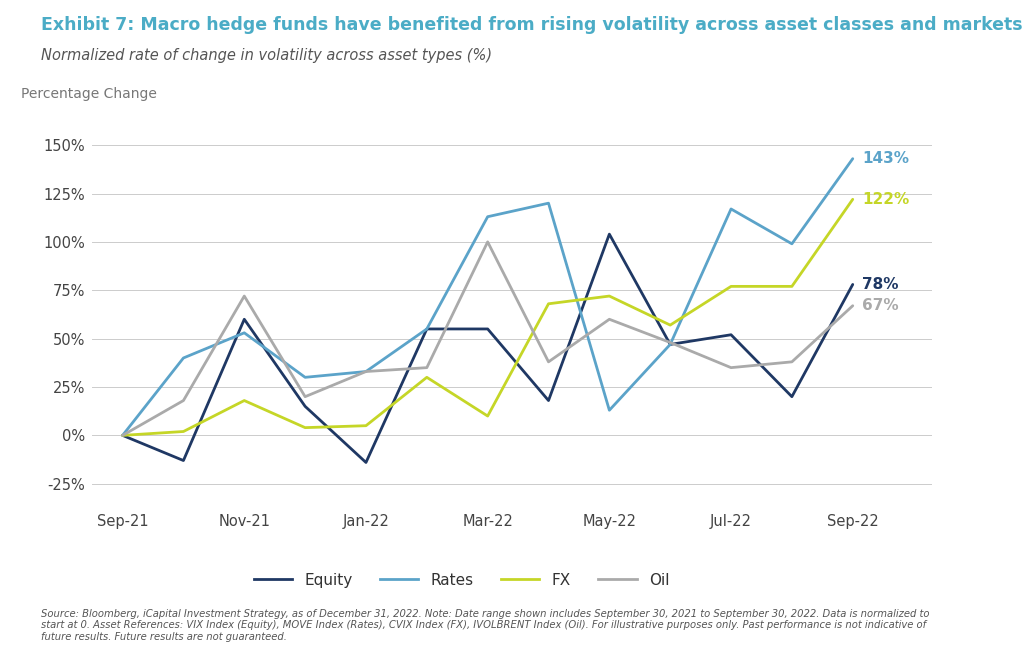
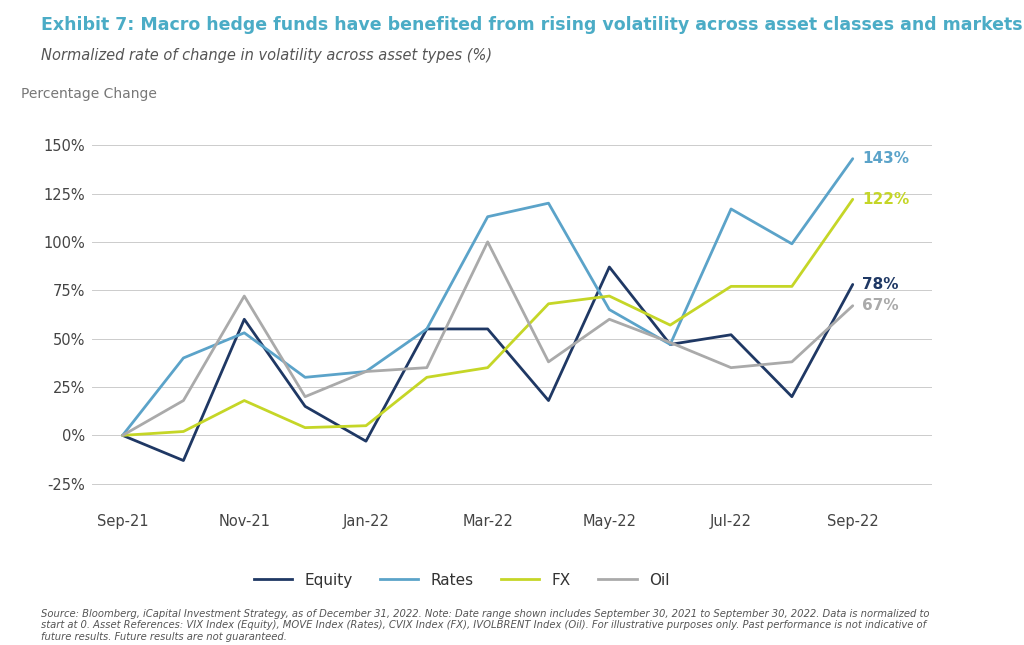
Equity/Jan-22: -14% -> -3%
FX/Mar-22: 10% -> 35%
Equity/May-22: 104% -> 87%
Rates/May-22: 13% -> 65%
